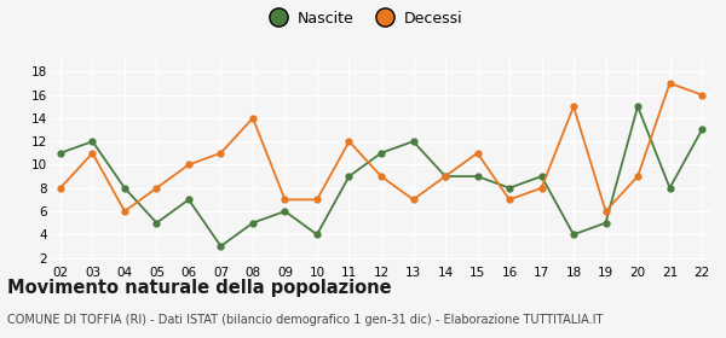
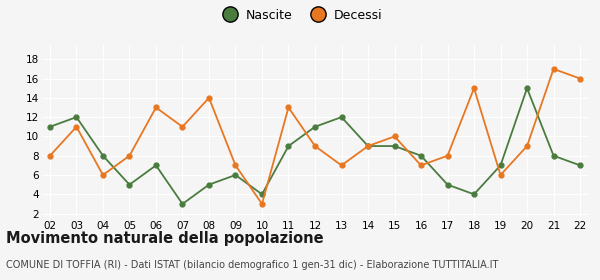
Decessi/06: 10 -> 13
Decessi/10: 7 -> 3
Decessi/11: 12 -> 13
Decessi/15: 11 -> 10
Nascite/17: 9 -> 5
Nascite/19: 5 -> 7
Nascite/22: 13 -> 7
